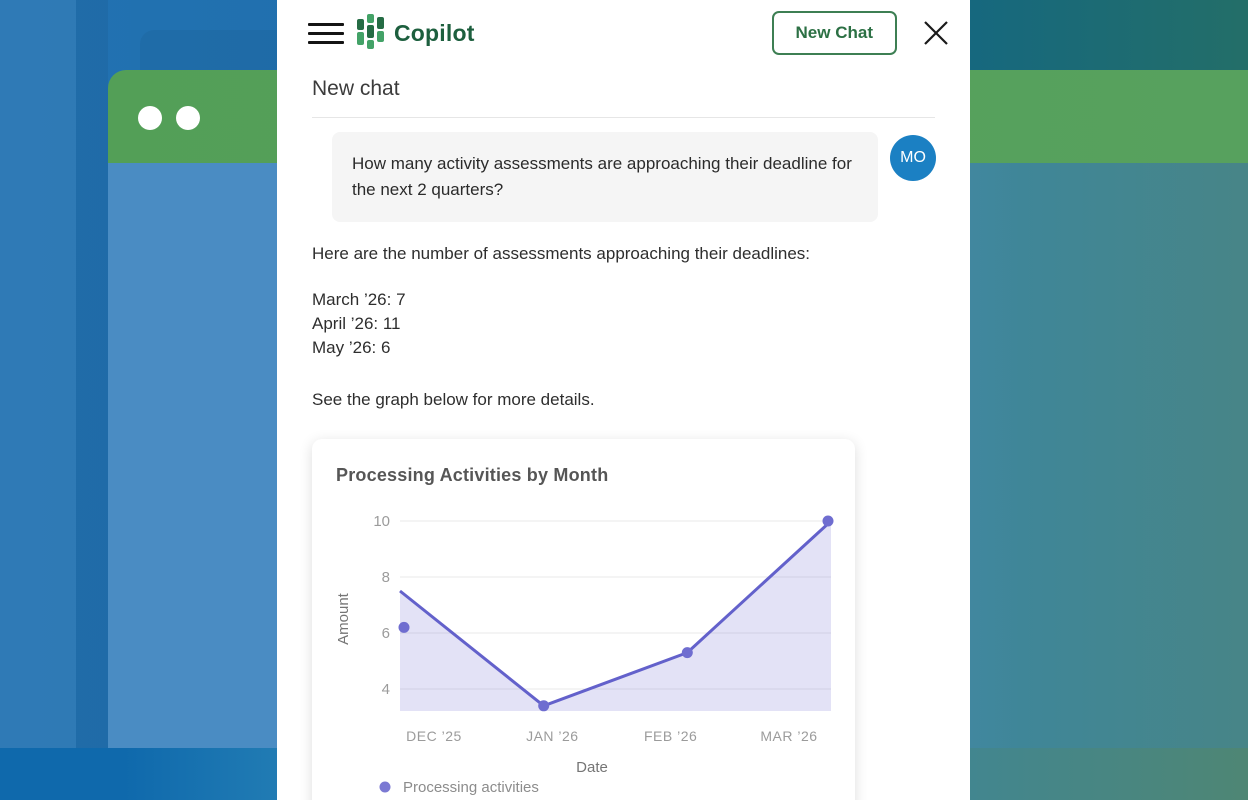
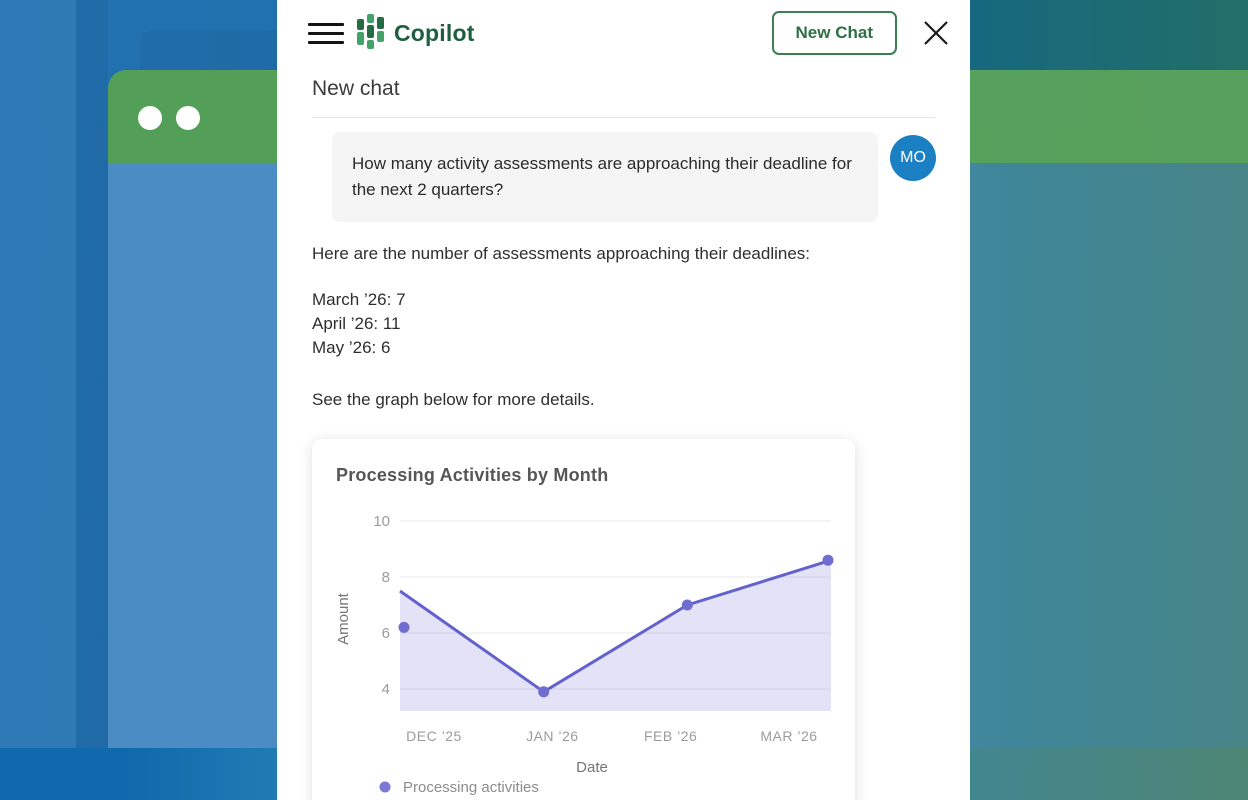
JAN ’26: 3.4 -> 3.9
FEB ’26: 5.3 -> 7.0
MAR ’26: 10.0 -> 8.6
